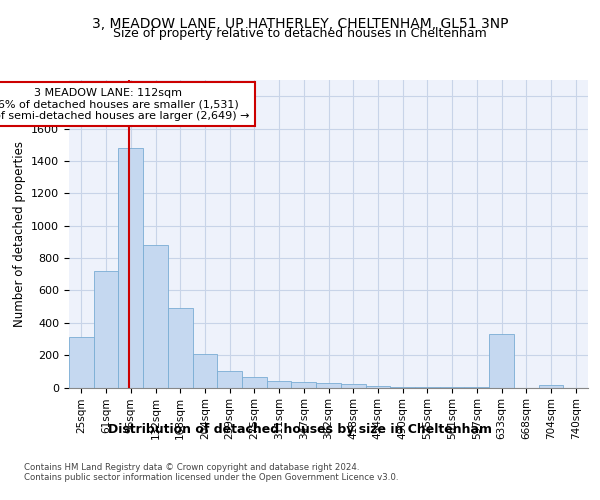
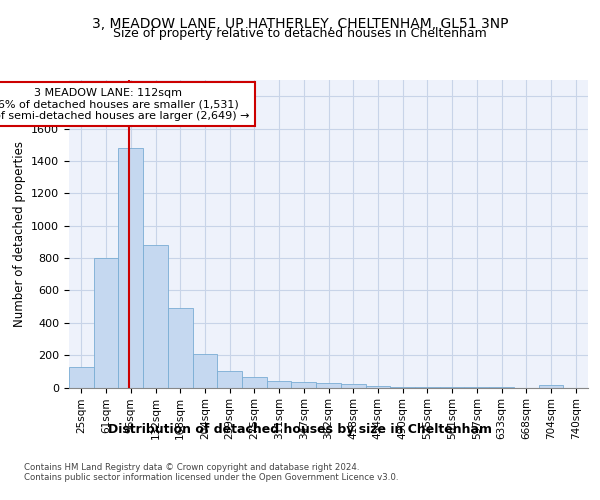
25sqm: 310 -> 120
61sqm: 720 -> 800
633sqm: 330 -> 0
